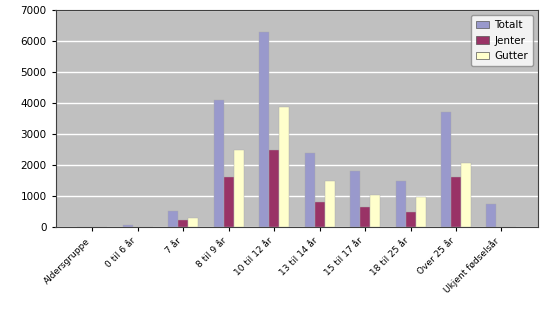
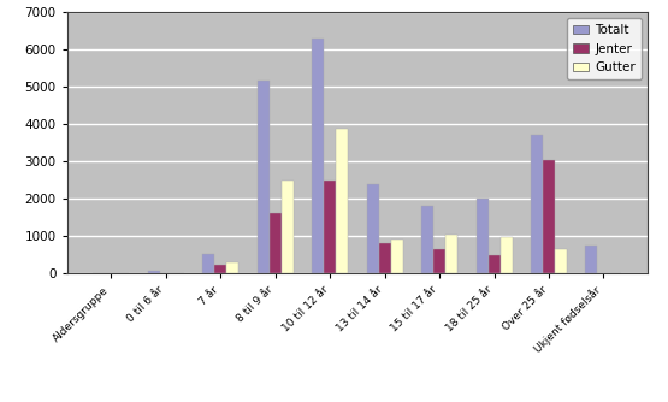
Totalt/8 til 9 år: 4100 -> 5150
Gutter/13 til 14 år: 1480 -> 900
Totalt/18 til 25 år: 1500 -> 2000
Jenter/Over 25 år: 1600 -> 3050
Gutter/Over 25 år: 2080 -> 650
